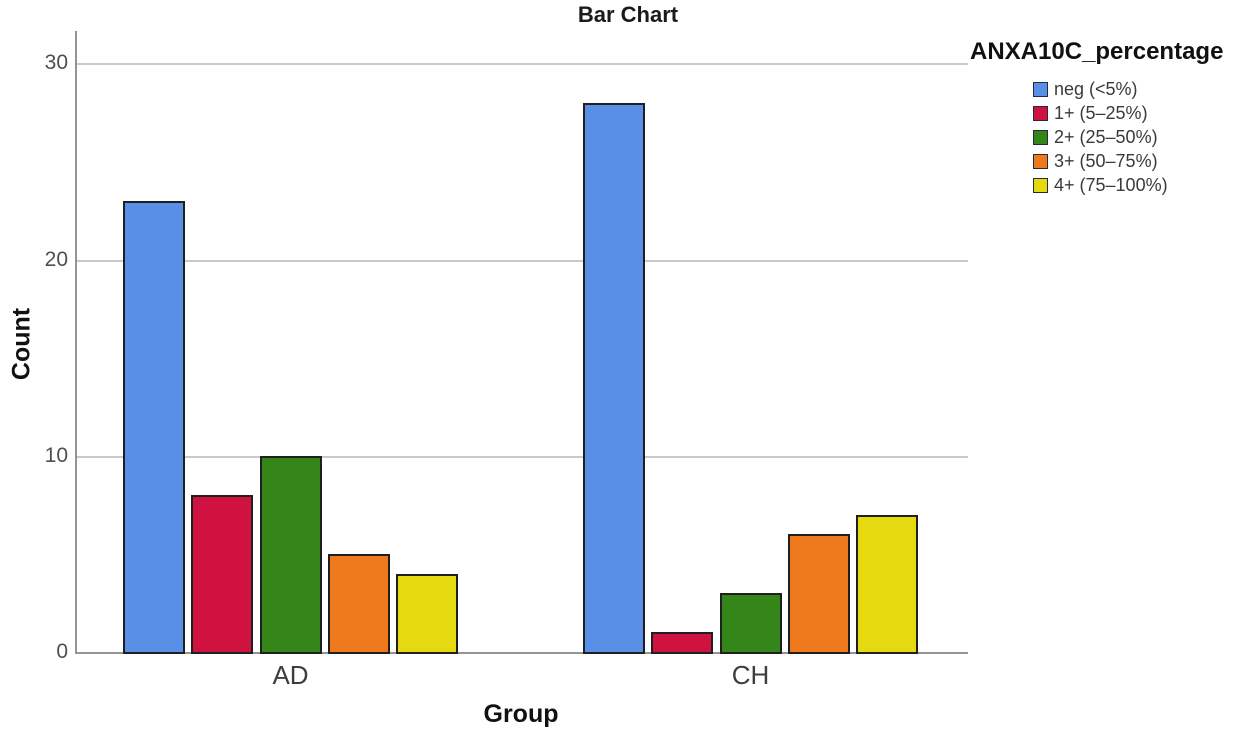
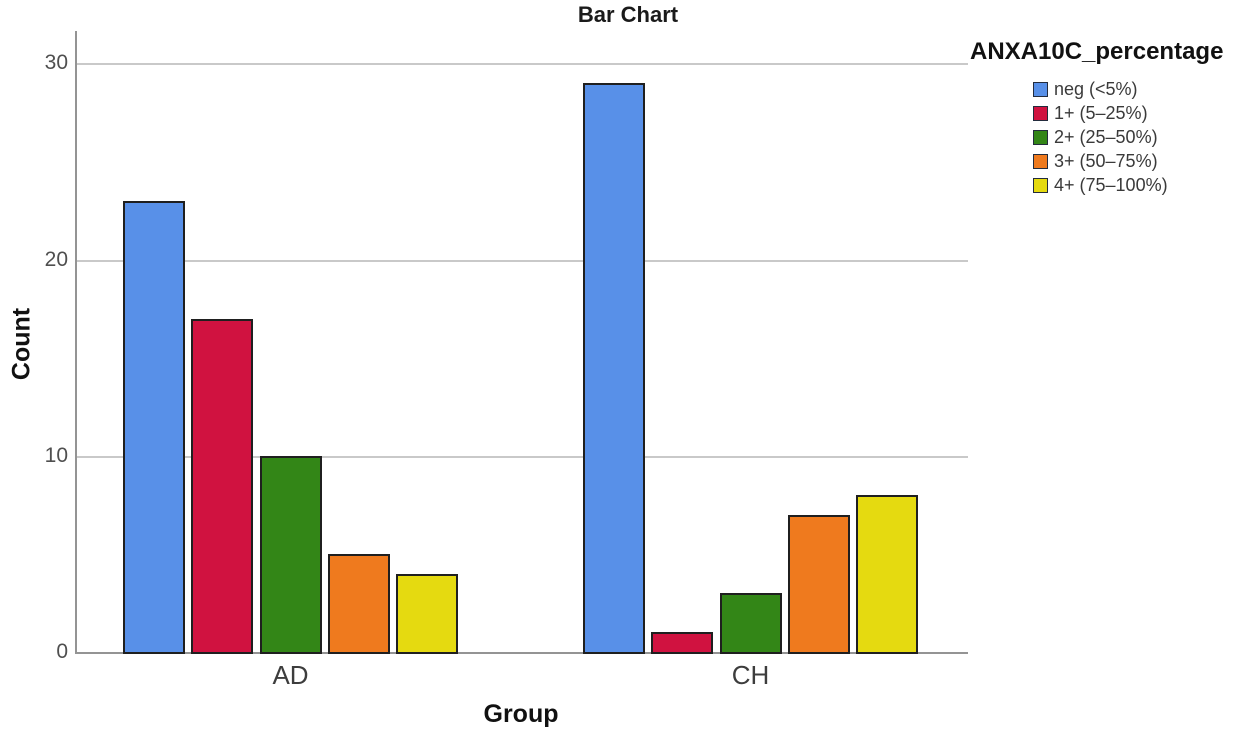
1+ (5–25%)/AD: 8 -> 17
neg (<5%)/CH: 28 -> 29
3+ (50–75%)/CH: 6 -> 7
4+ (75–100%)/CH: 7 -> 8
